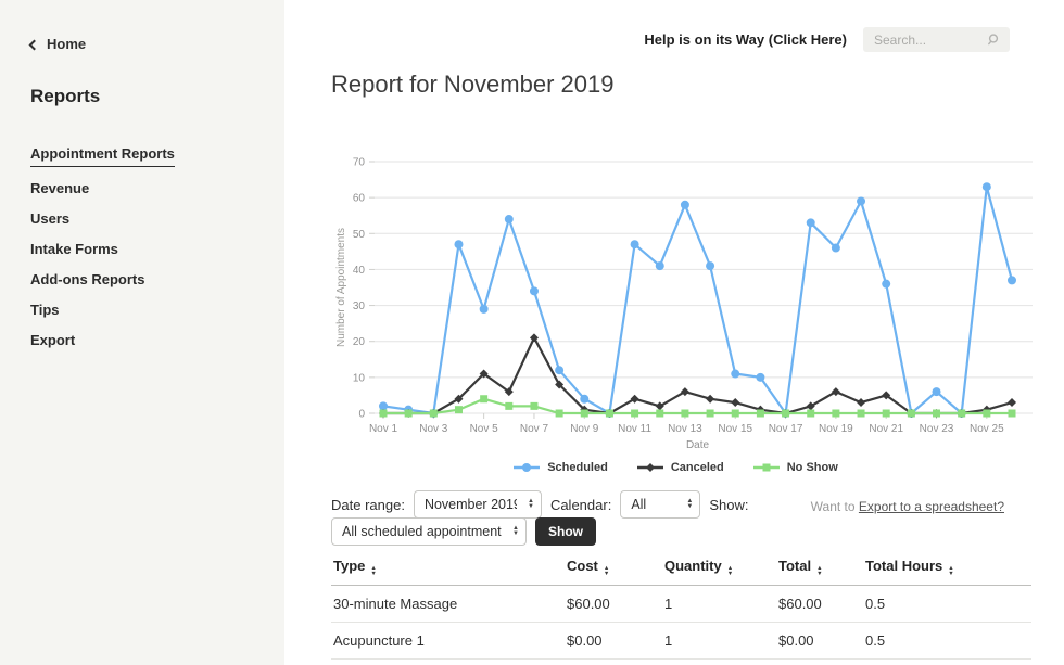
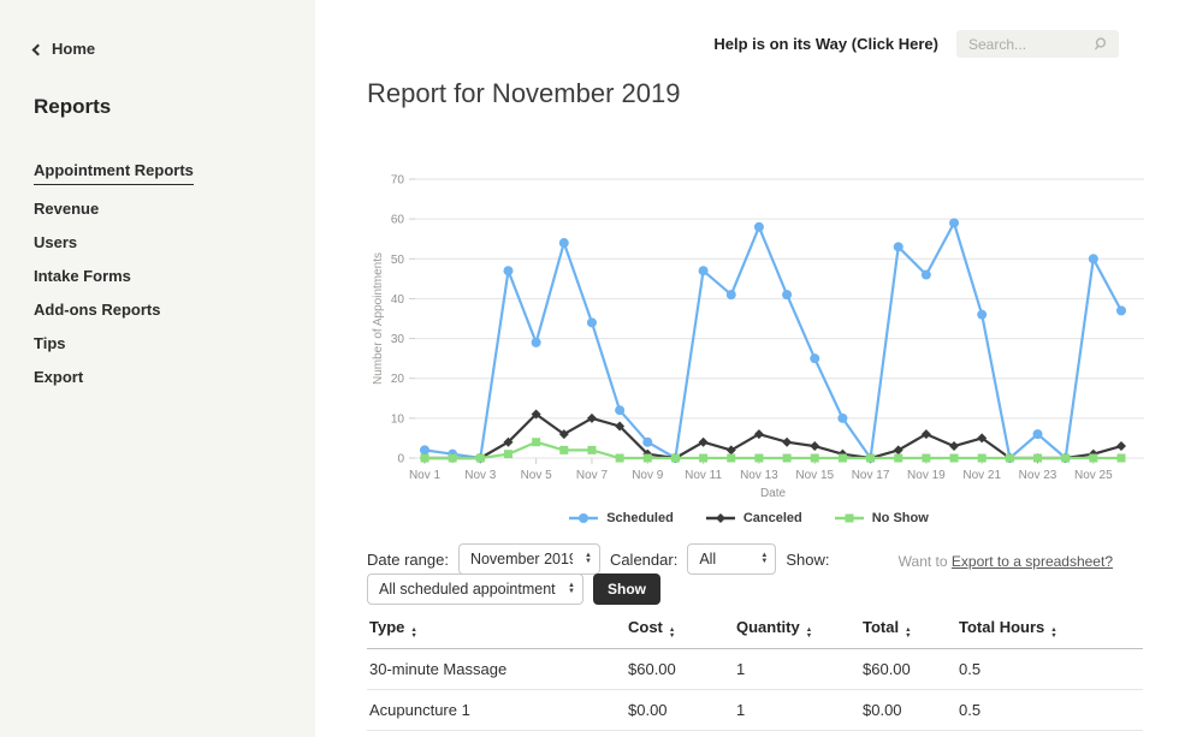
Canceled/Nov 7: 21 -> 10
Scheduled/Nov 15: 11 -> 25
Scheduled/Nov 25: 63 -> 50
